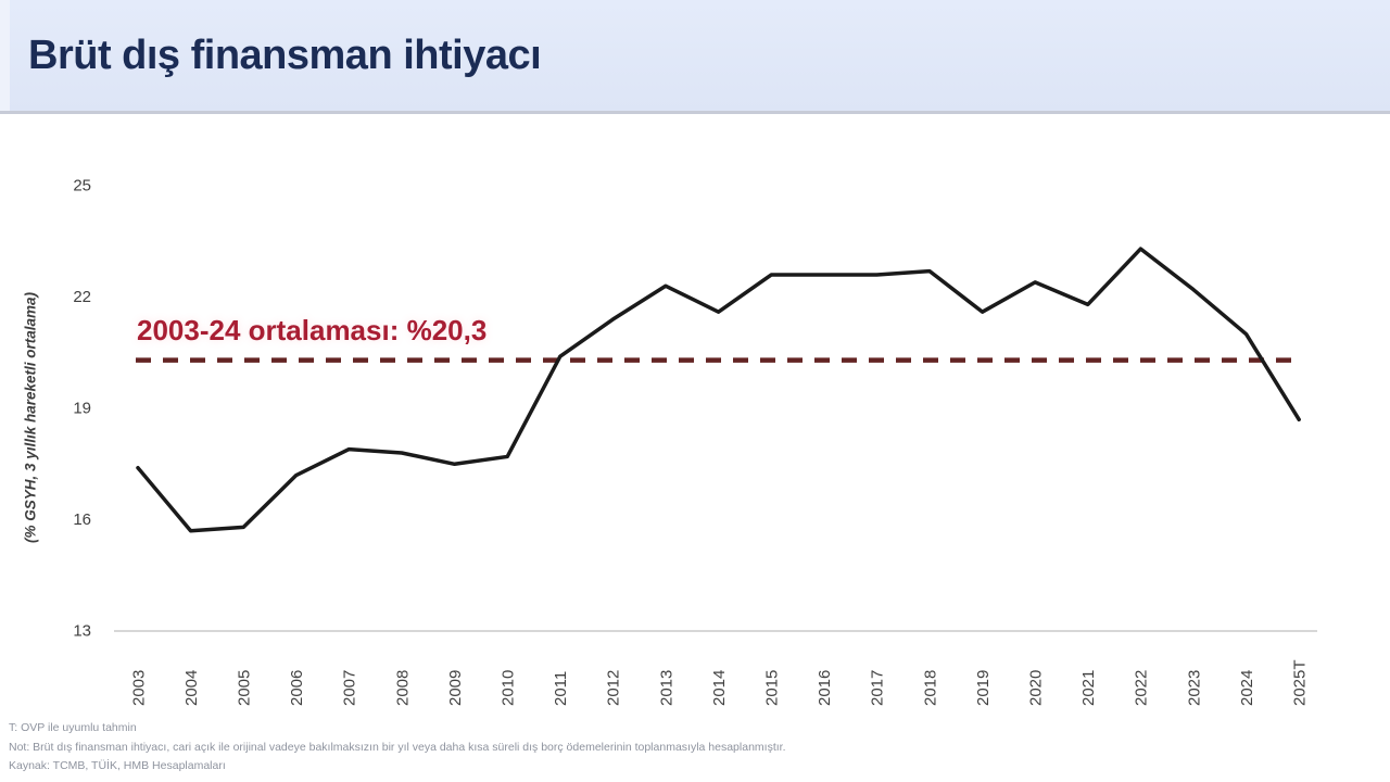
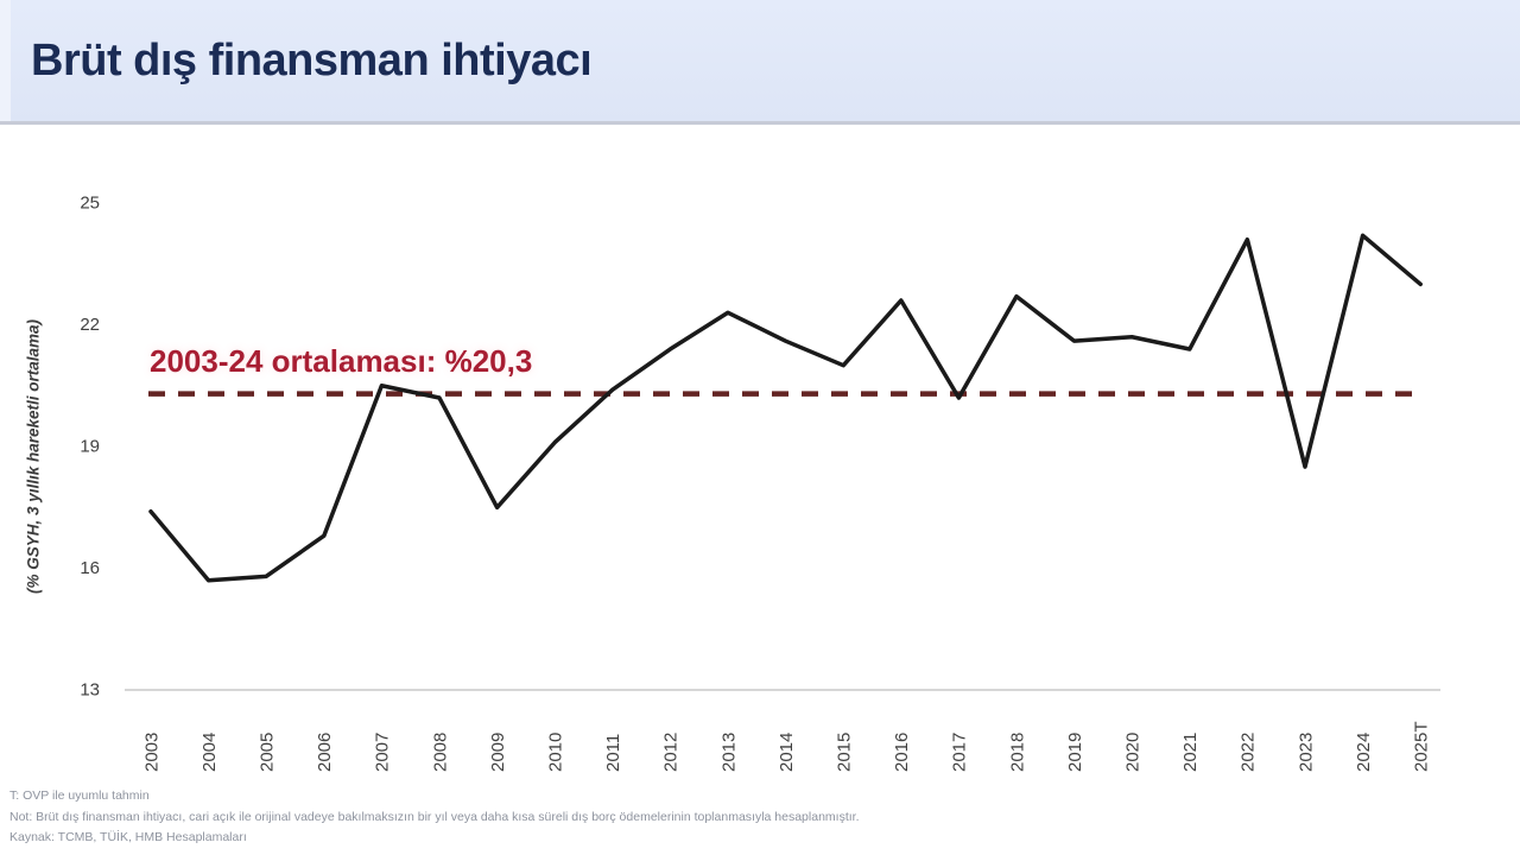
2006: 17.2 -> 16.8
2007: 17.9 -> 20.5
2008: 17.8 -> 20.2
2010: 17.7 -> 19.1
2015: 22.6 -> 21.0
2017: 22.6 -> 20.2
2020: 22.4 -> 21.7
2021: 21.8 -> 21.4
2022: 23.3 -> 24.1
2023: 22.2 -> 18.5
2024: 21.0 -> 24.2
2025T: 18.7 -> 23.0
